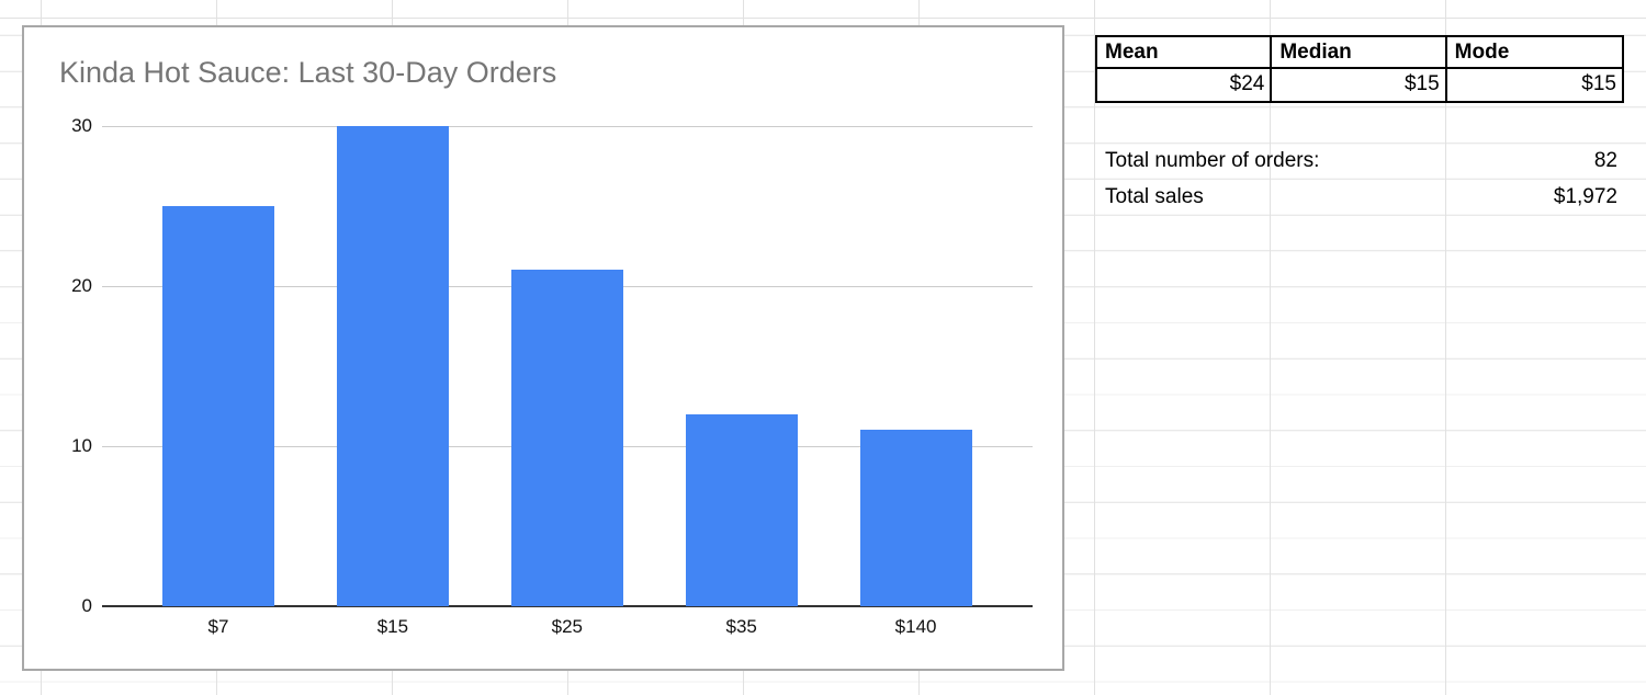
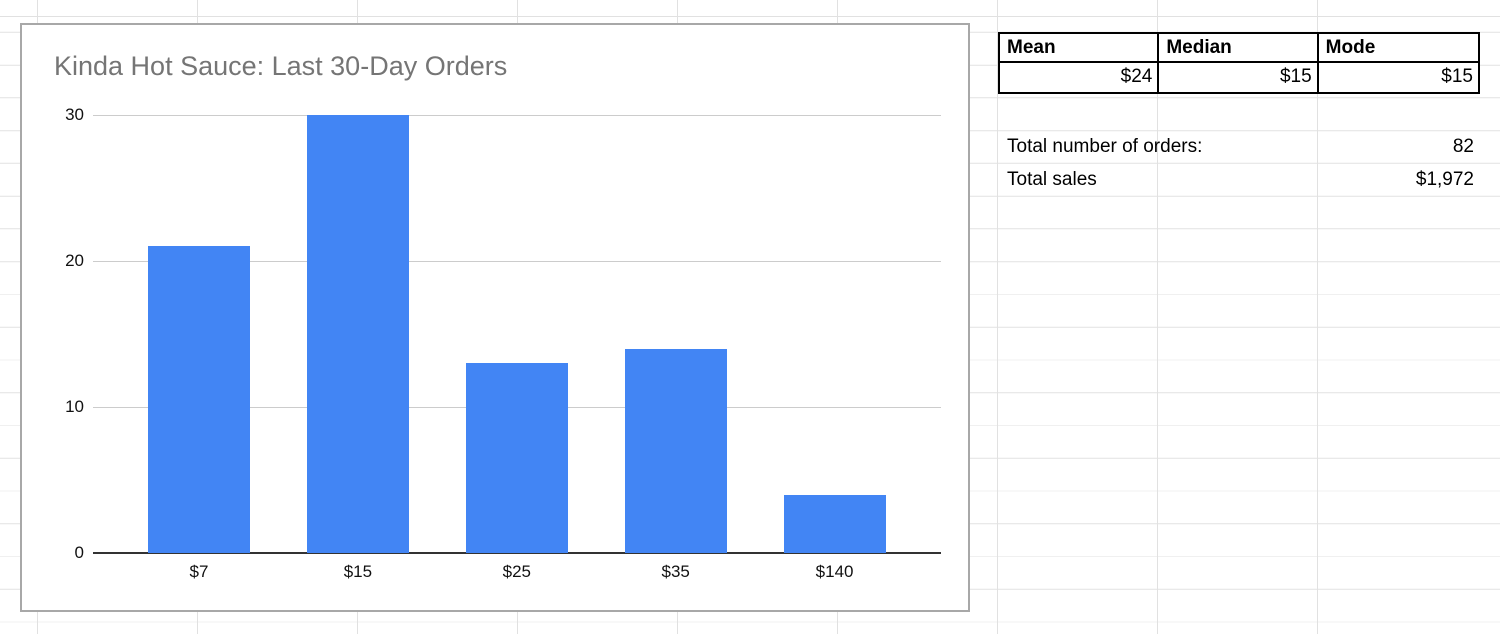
$7: 25 -> 21
$25: 21 -> 13
$35: 12 -> 14
$140: 11 -> 4
